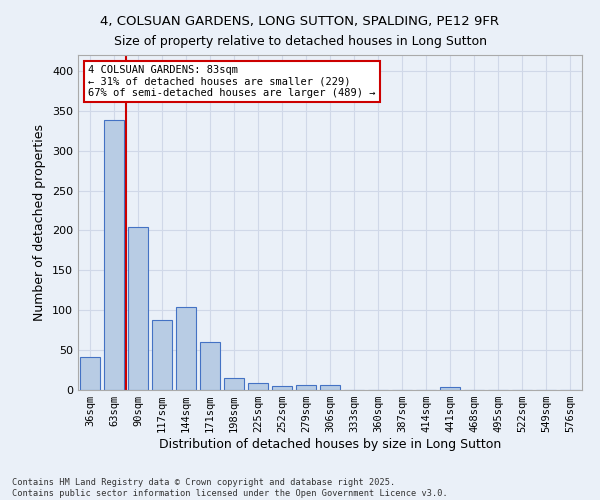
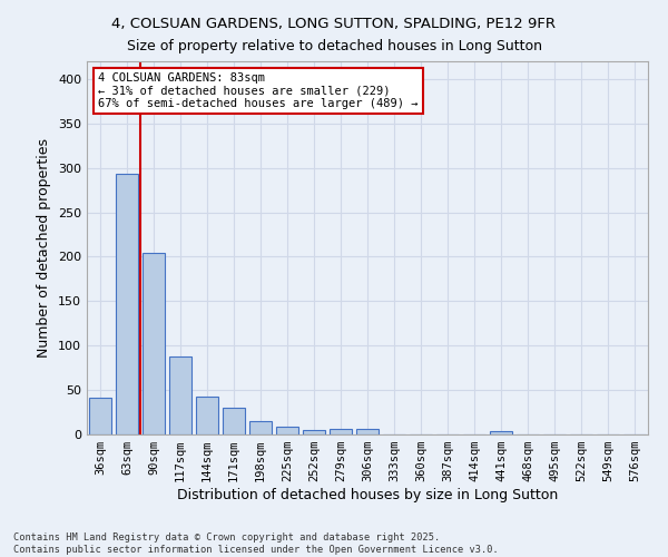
63sqm: 338 -> 293
144sqm: 104 -> 43
171sqm: 60 -> 30
